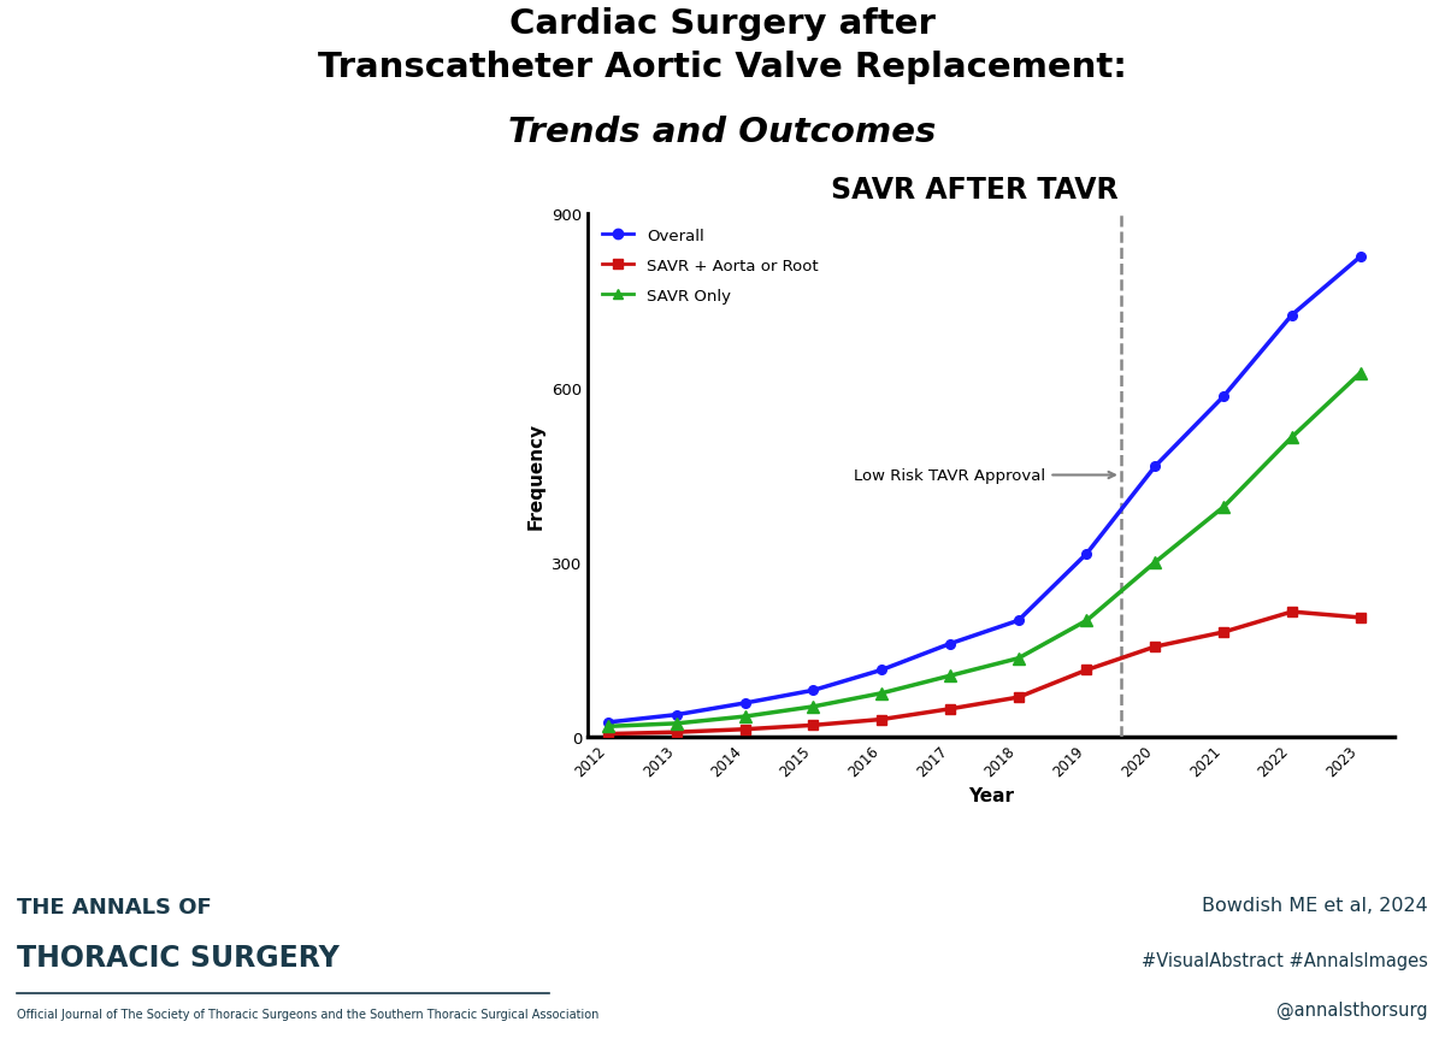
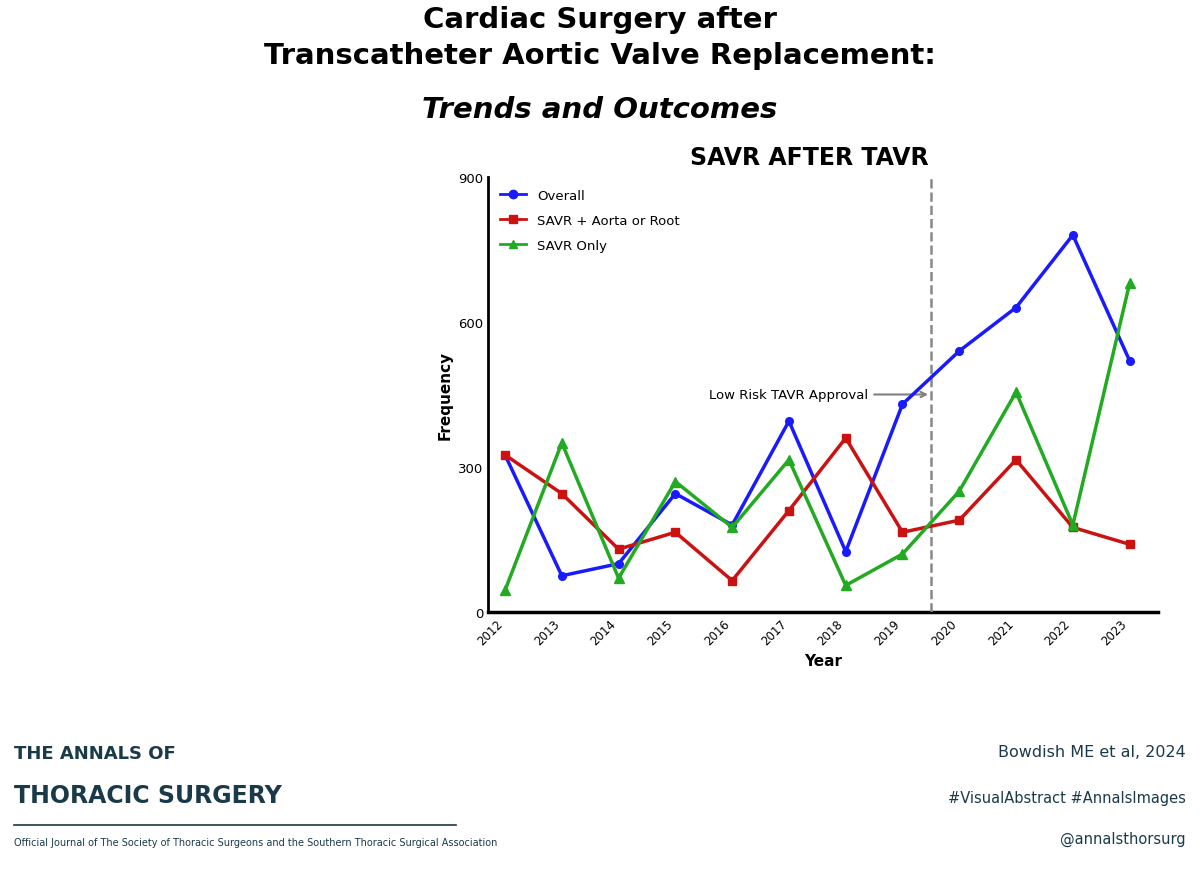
Overall/2012: 25 -> 325
SAVR + Aorta or Root/2012: 5 -> 325
SAVR Only/2012: 18 -> 45
Overall/2013: 38 -> 75
SAVR + Aorta or Root/2013: 8 -> 245
SAVR Only/2013: 23 -> 350
Overall/2014: 58 -> 100
SAVR + Aorta or Root/2014: 13 -> 130
SAVR Only/2014: 35 -> 70
Overall/2015: 80 -> 245
SAVR + Aorta or Root/2015: 20 -> 165
SAVR Only/2015: 52 -> 270
Overall/2016: 115 -> 180
SAVR + Aorta or Root/2016: 30 -> 65
SAVR Only/2016: 75 -> 175
Overall/2017: 160 -> 395
SAVR + Aorta or Root/2017: 48 -> 210
SAVR Only/2017: 105 -> 315
Overall/2018: 200 -> 125
SAVR + Aorta or Root/2018: 68 -> 360
SAVR Only/2018: 135 -> 55
Overall/2019: 315 -> 430
SAVR + Aorta or Root/2019: 115 -> 165
SAVR Only/2019: 200 -> 120
Overall/2020: 465 -> 540
SAVR + Aorta or Root/2020: 155 -> 190
SAVR Only/2020: 300 -> 250
Overall/2021: 585 -> 630
SAVR + Aorta or Root/2021: 180 -> 315
SAVR Only/2021: 395 -> 455
Overall/2022: 725 -> 780
SAVR + Aorta or Root/2022: 215 -> 175
SAVR Only/2022: 515 -> 180
Overall/2023: 825 -> 520
SAVR + Aorta or Root/2023: 205 -> 140
SAVR Only/2023: 625 -> 680
